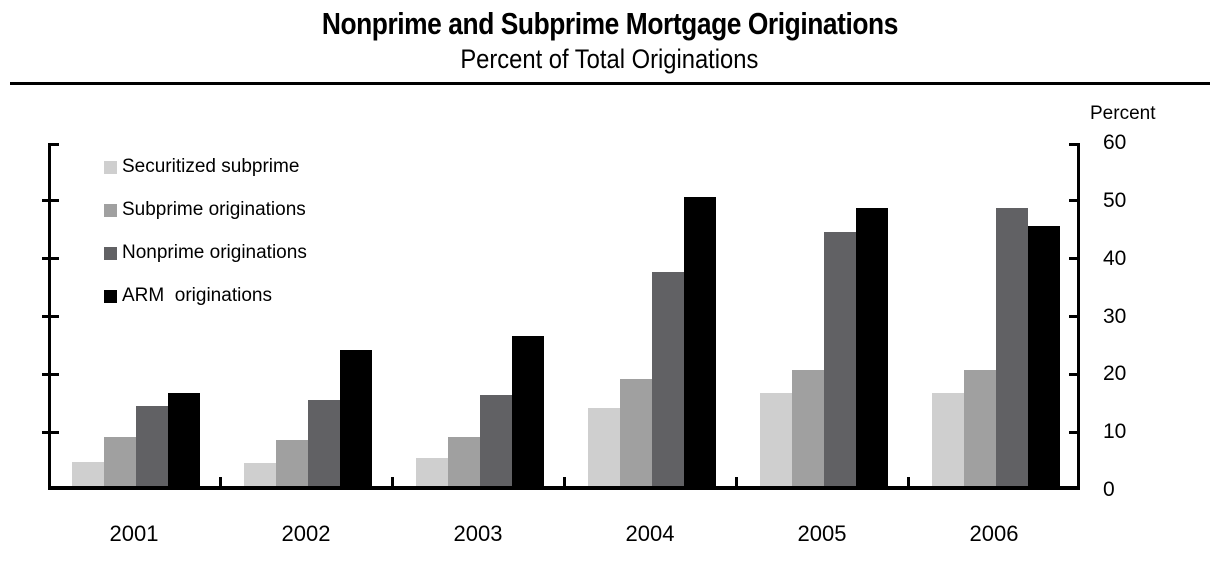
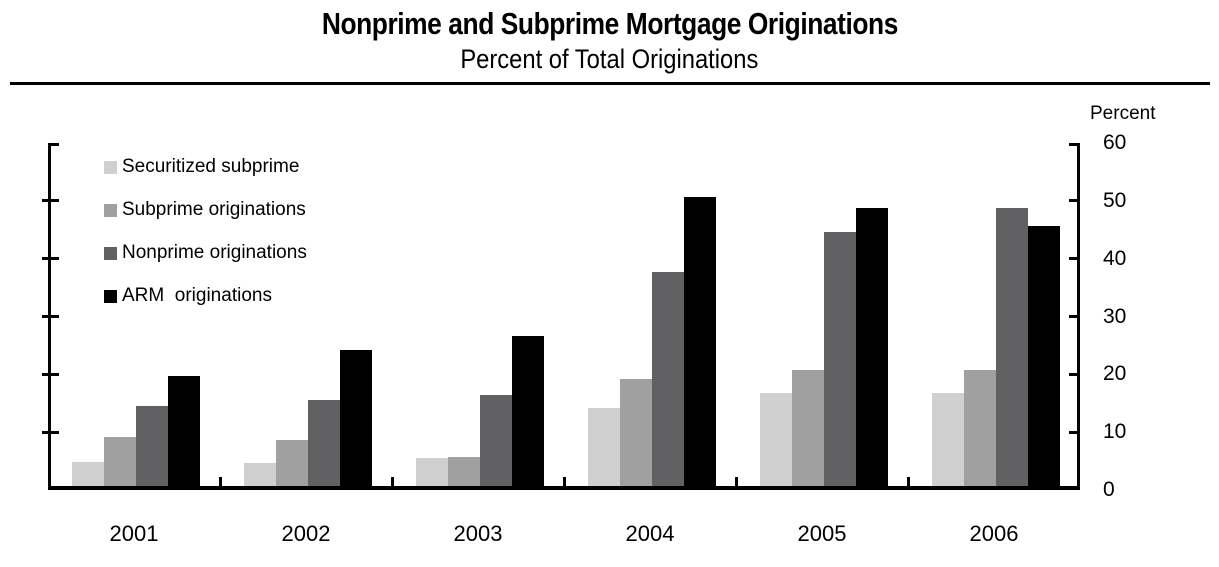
ARM originations/2001: 16 -> 19
Subprime originations/2003: 8 -> 5
